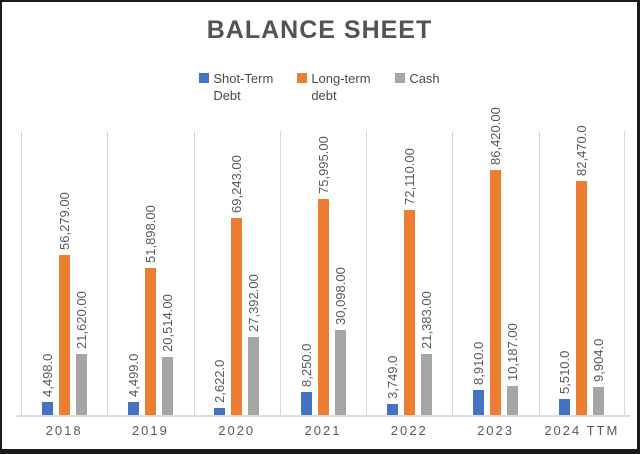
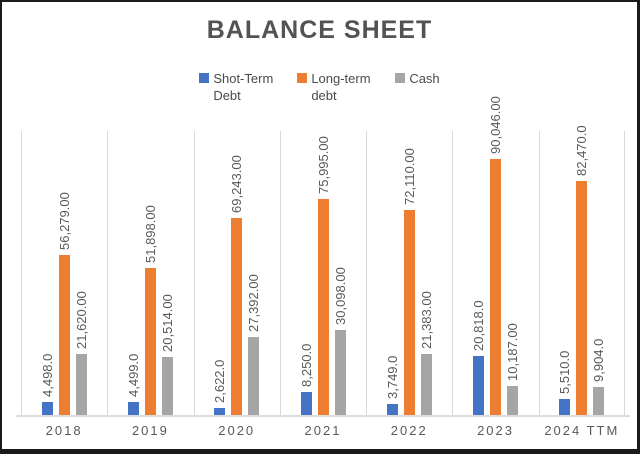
Shot-Term Debt/2023: 8,910.0 -> 20,818.0
Long-term debt/2023: 86,420.00 -> 90,046.00
